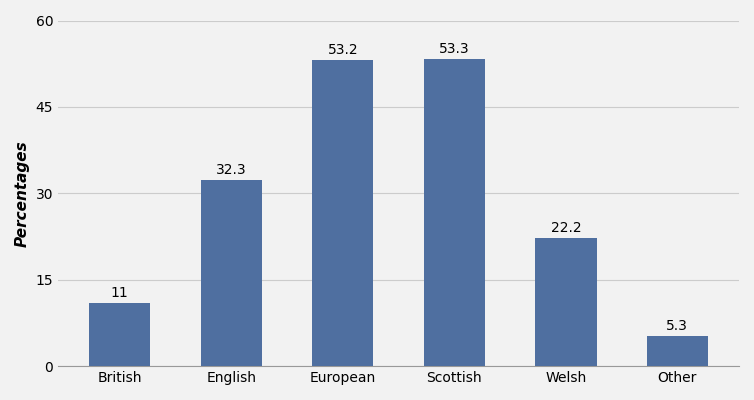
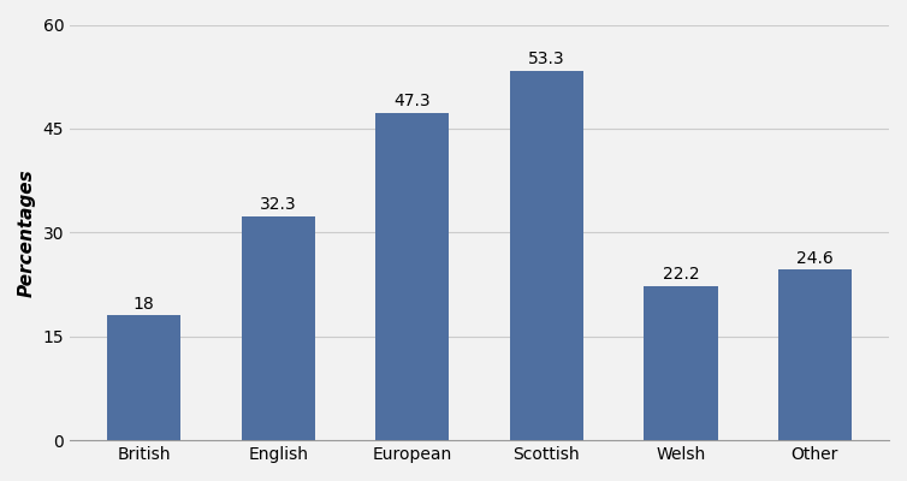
British: 11 -> 18
European: 53.2 -> 47.3
Other: 5.3 -> 24.6
